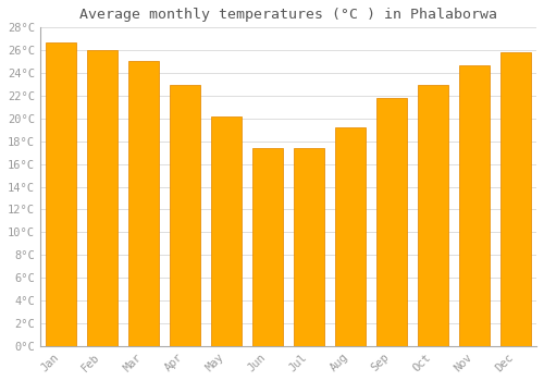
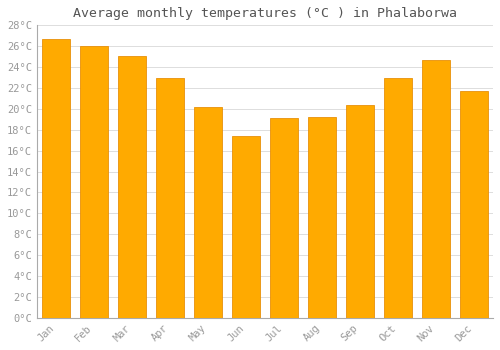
Jul: 17.4°C -> 19.1°C
Sep: 21.8°C -> 20.4°C
Dec: 25.8°C -> 21.7°C
